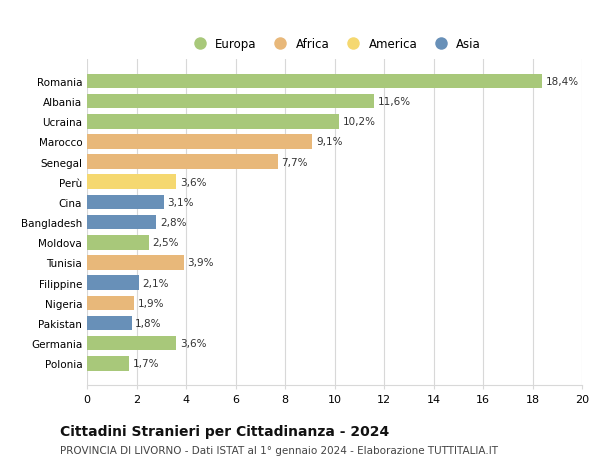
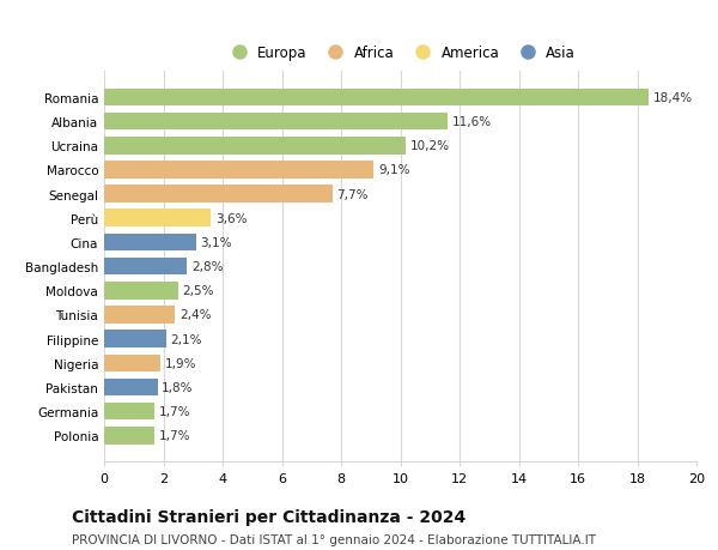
Tunisia: 3,9% -> 2,4%
Germania: 3,6% -> 1,7%
